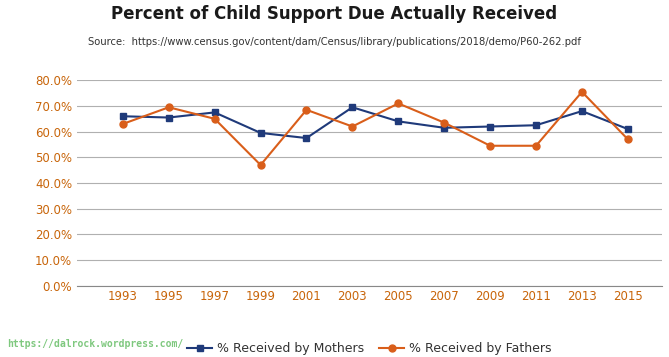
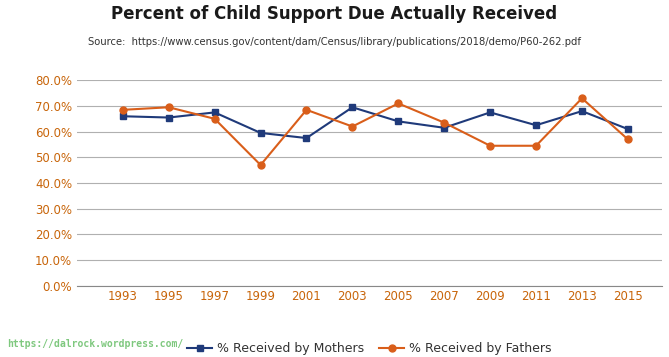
% Received by Fathers/1993: 63.0% -> 68.5%
% Received by Mothers/2009: 62.0% -> 67.5%
% Received by Fathers/2013: 75.5% -> 73.0%
